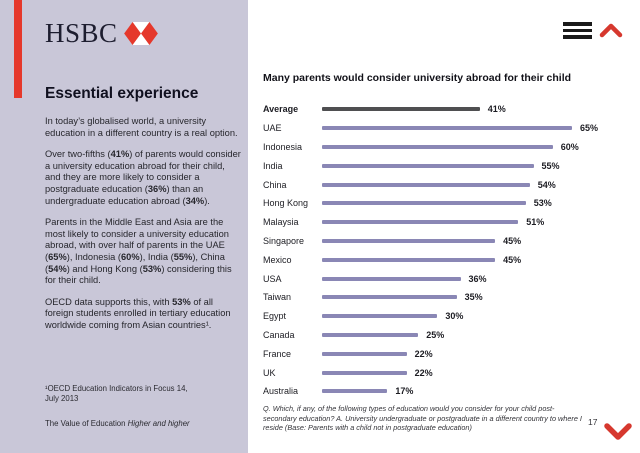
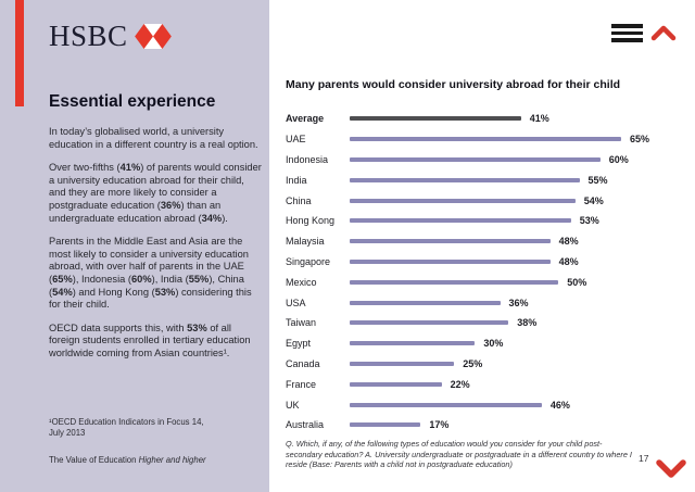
Malaysia: 51% -> 48%
Singapore: 45% -> 48%
Mexico: 45% -> 50%
Taiwan: 35% -> 38%
UK: 22% -> 46%
